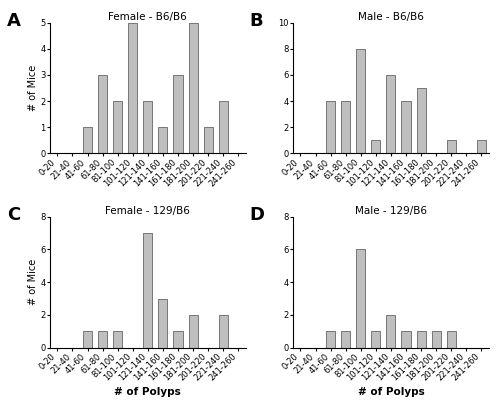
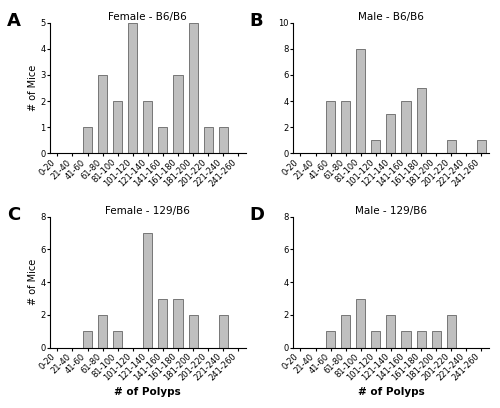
Female - B6/B6/221-240: 2 -> 1
Male - B6/B6/121-140: 6 -> 3
Female - 129/B6/61-80: 1 -> 2
Female - 129/B6/161-180: 1 -> 3
Male - 129/B6/61-80: 1 -> 2
Male - 129/B6/81-100: 6 -> 3
Male - 129/B6/201-220: 1 -> 2
